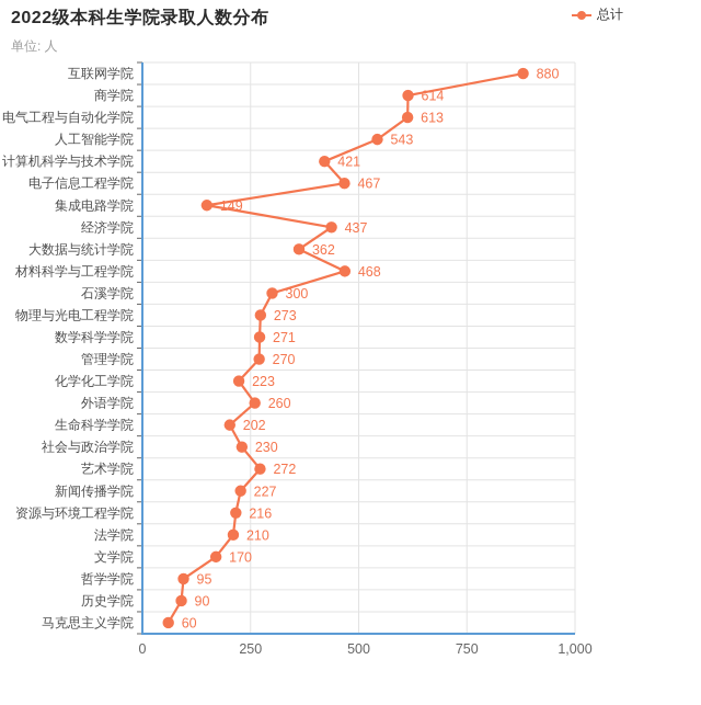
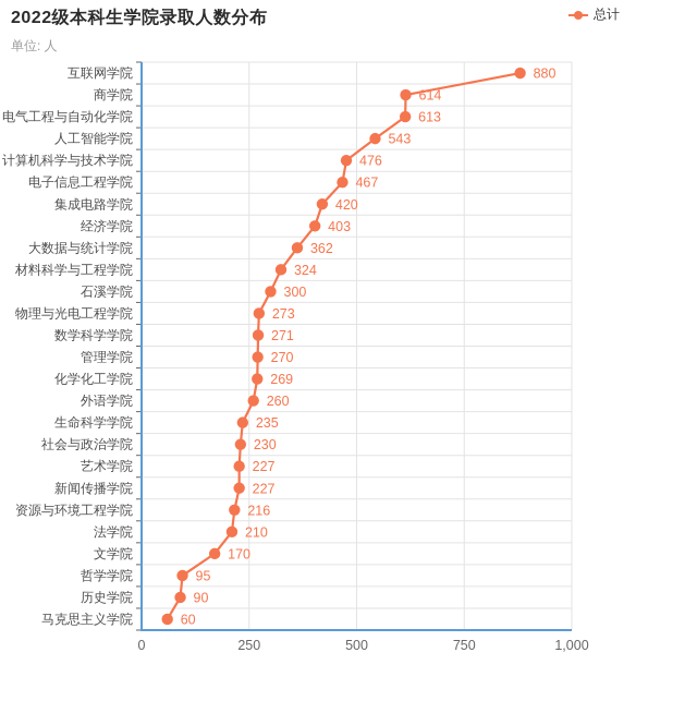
计算机科学与技术学院: 421 -> 476
集成电路学院: 149 -> 420
经济学院: 437 -> 403
材料科学与工程学院: 468 -> 324
化学化工学院: 223 -> 269
生命科学学院: 202 -> 235
艺术学院: 272 -> 227
